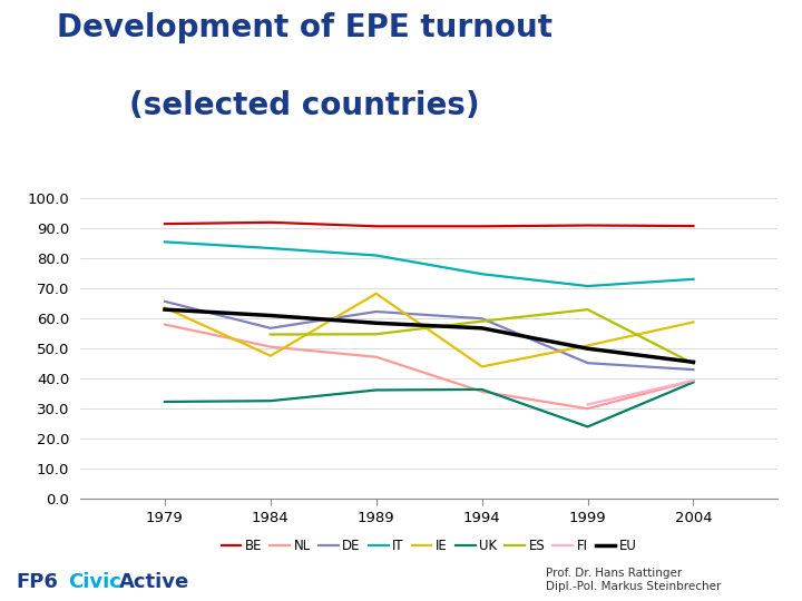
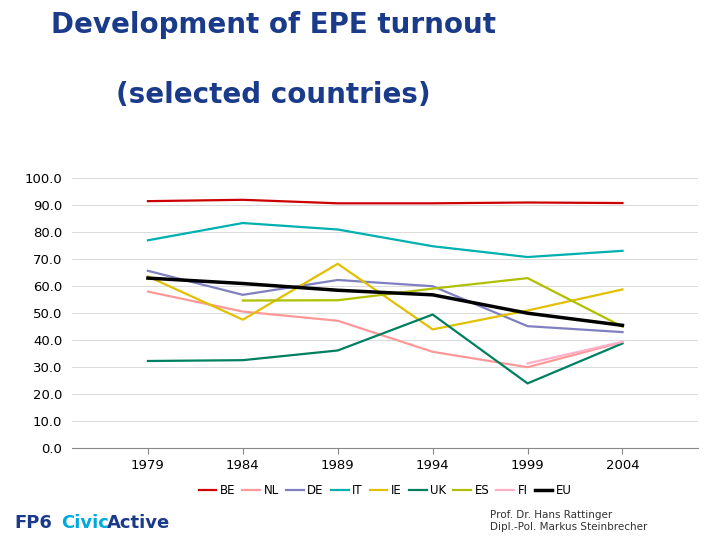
IT/1979: 85.5 -> 77.0
UK/1994: 36.4 -> 49.5
